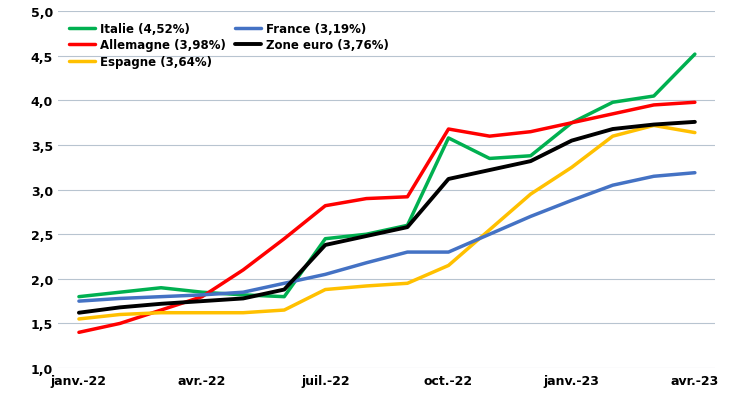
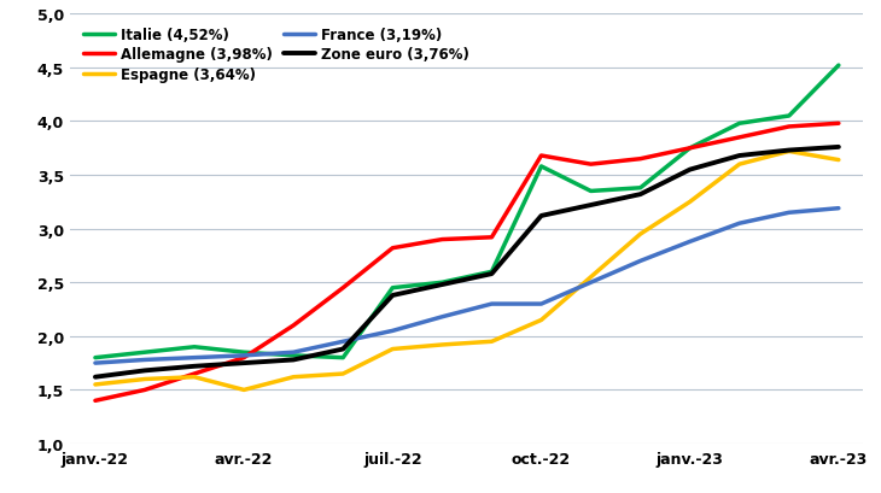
Espagne (3,64%)/avr.-22: 1,62 -> 1,50
